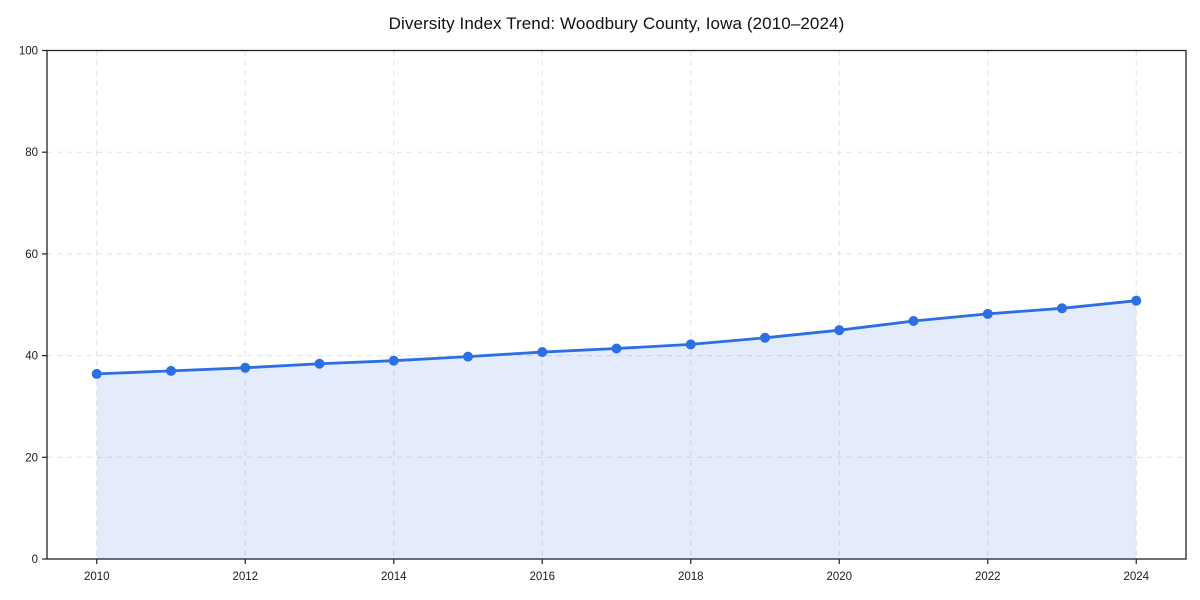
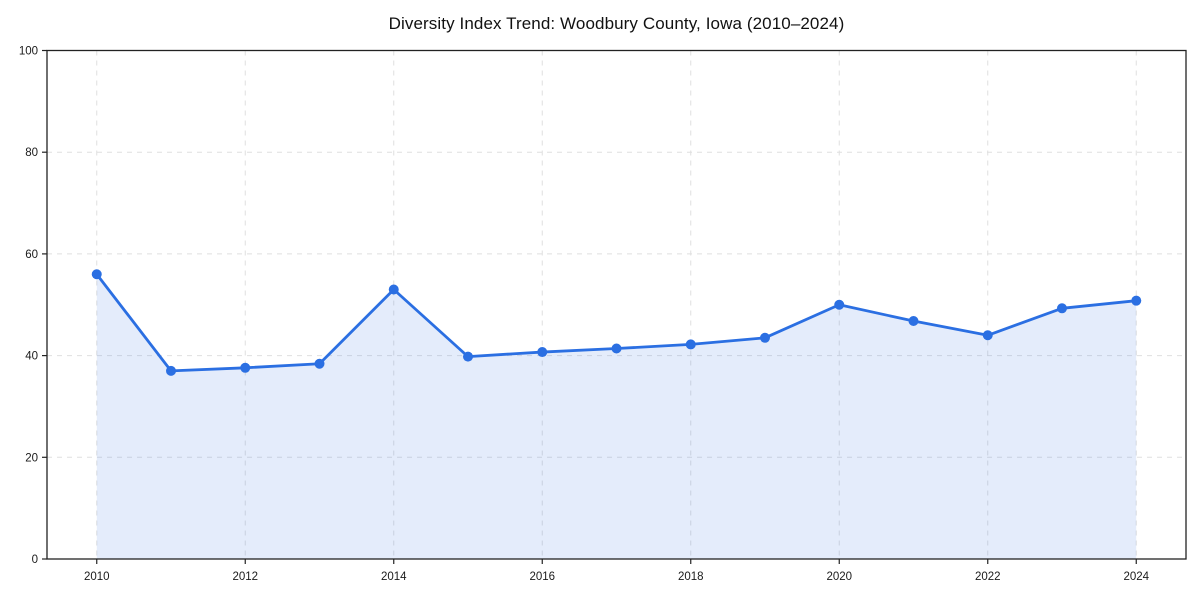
2010: 36 -> 56
2014: 39 -> 53
2020: 45 -> 50
2022: 48 -> 44
